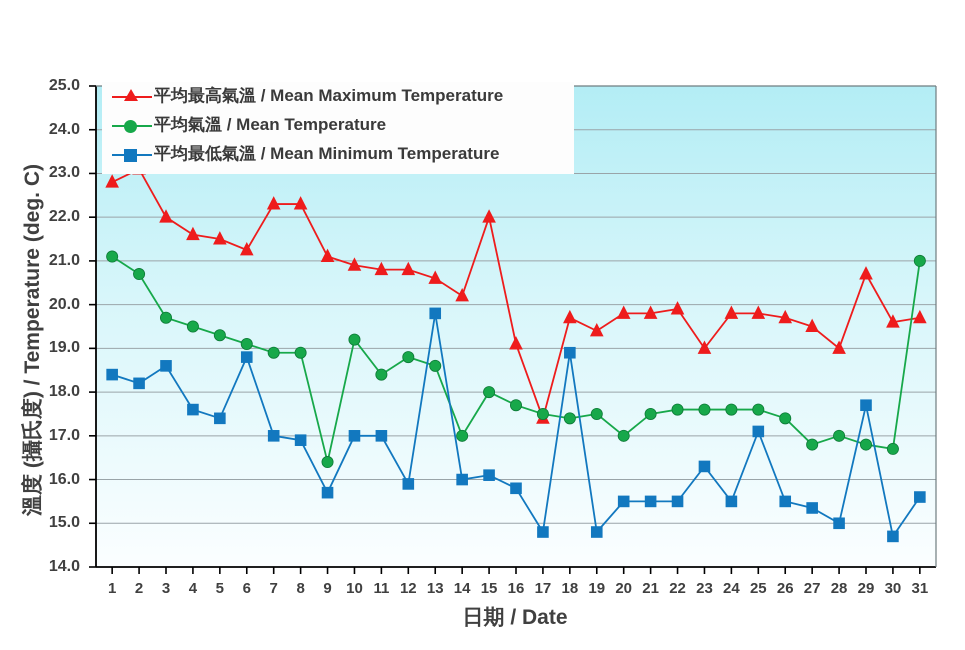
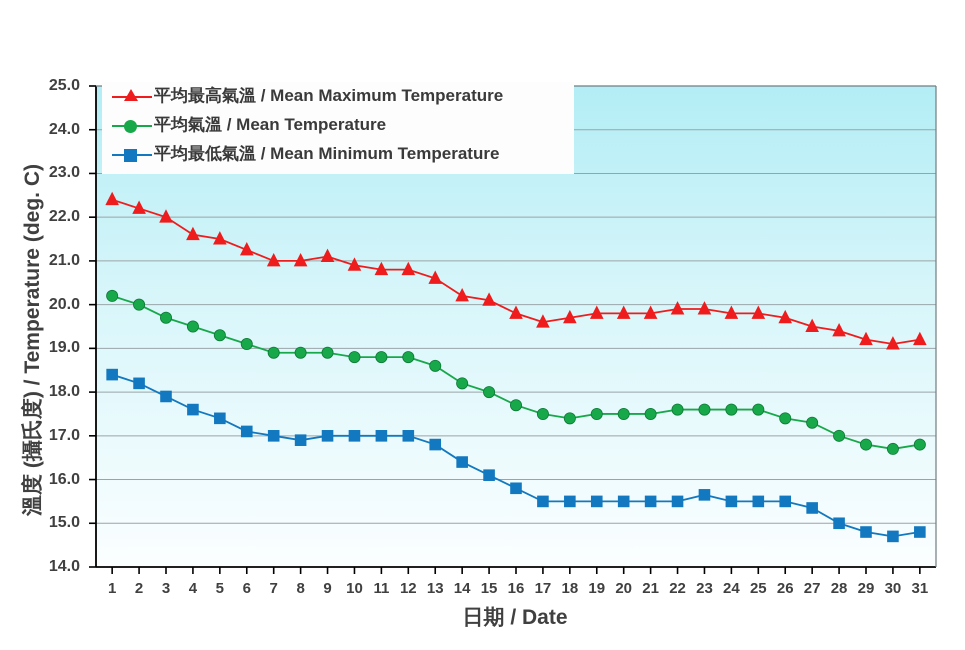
平均最高氣溫 / Mean Maximum Temperature/1: 22.8 -> 22.4
平均氣溫 / Mean Temperature/1: 21.1 -> 20.2
平均最高氣溫 / Mean Maximum Temperature/2: 23.1 -> 22.2
平均氣溫 / Mean Temperature/2: 20.7 -> 20.0
平均最低氣溫 / Mean Minimum Temperature/3: 18.6 -> 17.9
平均最低氣溫 / Mean Minimum Temperature/6: 18.8 -> 17.1
平均最高氣溫 / Mean Maximum Temperature/7: 22.3 -> 21.0
平均最高氣溫 / Mean Maximum Temperature/8: 22.3 -> 21.0
平均氣溫 / Mean Temperature/9: 16.4 -> 18.9
平均最低氣溫 / Mean Minimum Temperature/9: 15.7 -> 17.0
平均氣溫 / Mean Temperature/10: 19.2 -> 18.8
平均氣溫 / Mean Temperature/11: 18.4 -> 18.8
平均最低氣溫 / Mean Minimum Temperature/12: 15.9 -> 17.0
平均最低氣溫 / Mean Minimum Temperature/13: 19.8 -> 16.8
平均氣溫 / Mean Temperature/14: 17.0 -> 18.2
平均最低氣溫 / Mean Minimum Temperature/14: 16.0 -> 16.4
平均最高氣溫 / Mean Maximum Temperature/15: 22.0 -> 20.1
平均最高氣溫 / Mean Maximum Temperature/16: 19.1 -> 19.8
平均最高氣溫 / Mean Maximum Temperature/17: 17.4 -> 19.6
平均最低氣溫 / Mean Minimum Temperature/17: 14.8 -> 15.5
平均最低氣溫 / Mean Minimum Temperature/18: 18.9 -> 15.5
平均最高氣溫 / Mean Maximum Temperature/19: 19.4 -> 19.8
平均最低氣溫 / Mean Minimum Temperature/19: 14.8 -> 15.5
平均氣溫 / Mean Temperature/20: 17.0 -> 17.5
平均最高氣溫 / Mean Maximum Temperature/23: 19.0 -> 19.9
平均最低氣溫 / Mean Minimum Temperature/23: 16.3 -> 15.7
平均最低氣溫 / Mean Minimum Temperature/25: 17.1 -> 15.5
平均氣溫 / Mean Temperature/27: 16.8 -> 17.3
平均最高氣溫 / Mean Maximum Temperature/28: 19.0 -> 19.4
平均最高氣溫 / Mean Maximum Temperature/29: 20.7 -> 19.2
平均最低氣溫 / Mean Minimum Temperature/29: 17.7 -> 14.8
平均最高氣溫 / Mean Maximum Temperature/30: 19.6 -> 19.1
平均最高氣溫 / Mean Maximum Temperature/31: 19.7 -> 19.2
平均氣溫 / Mean Temperature/31: 21.0 -> 16.8
平均最低氣溫 / Mean Minimum Temperature/31: 15.6 -> 14.8
